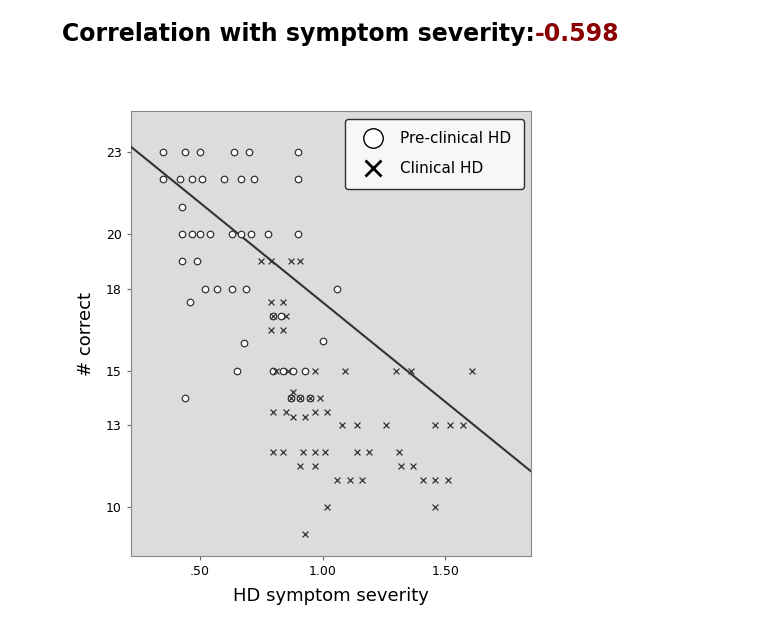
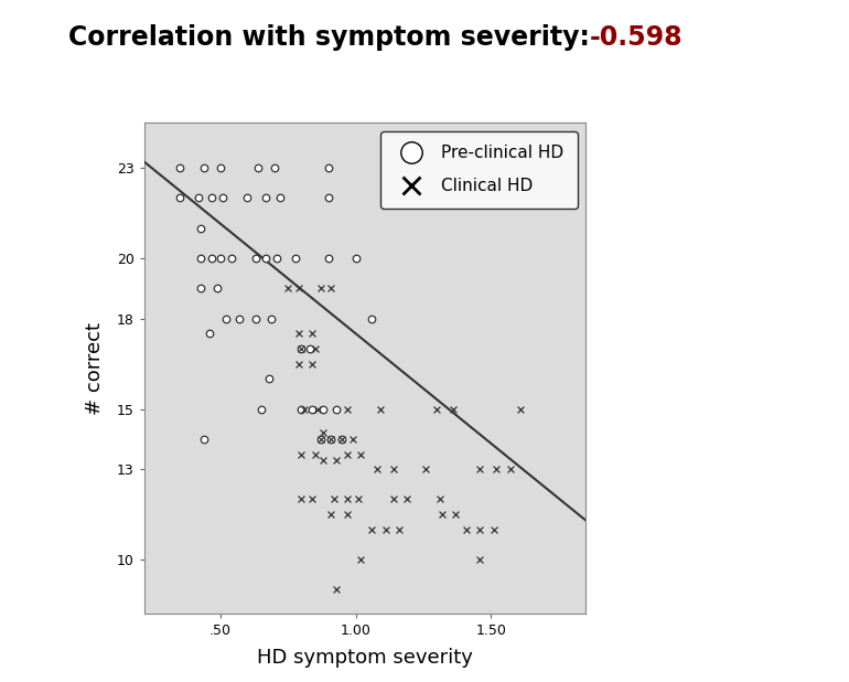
Pre-clinical HD/1.00: 16.1 -> 20.0
